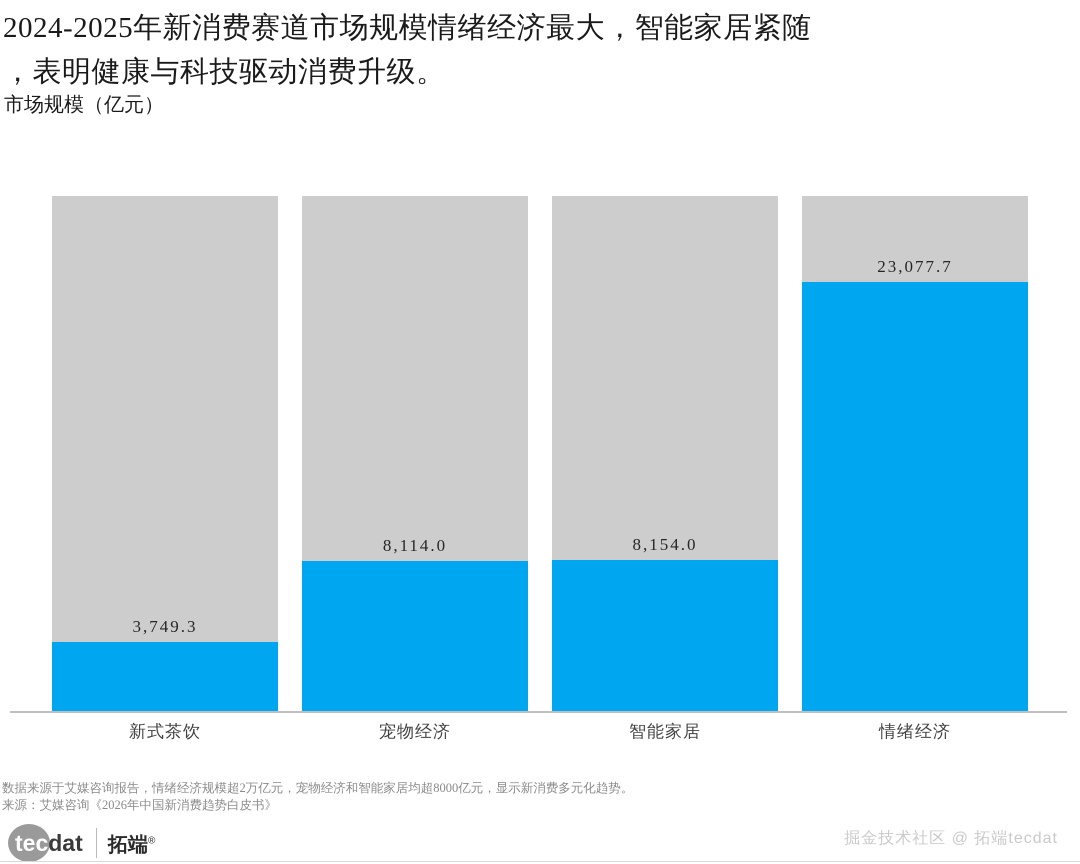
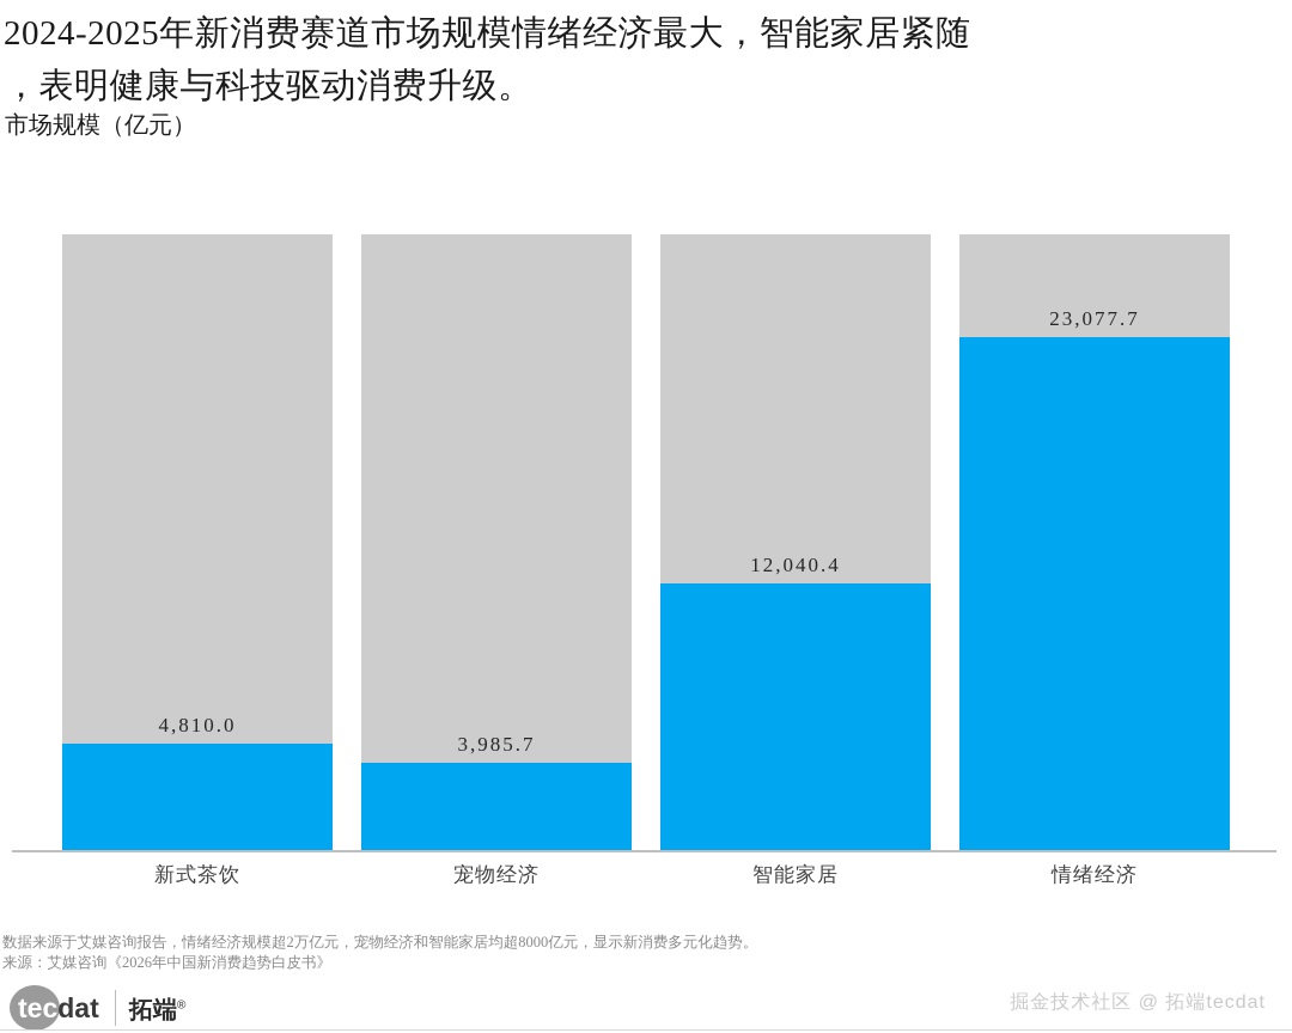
新式茶饮: 3,749.3 -> 4,810.0
宠物经济: 8,114.0 -> 3,985.7
智能家居: 8,154.0 -> 12,040.4
